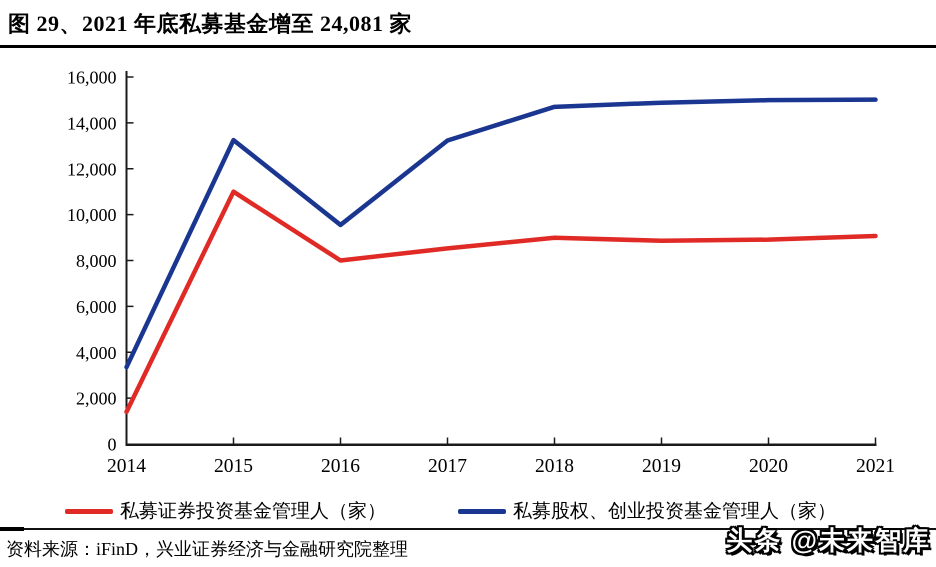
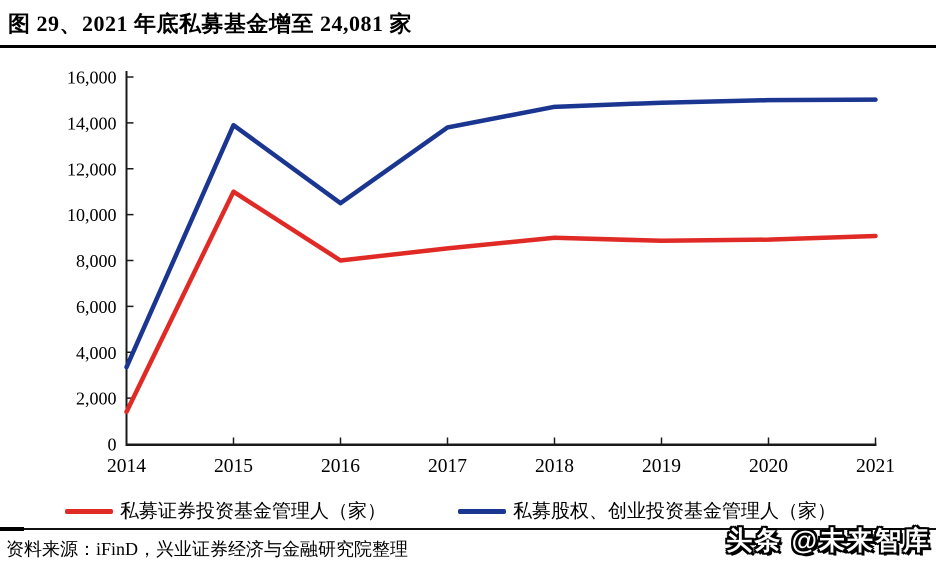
私募股权、创业投资基金管理人（家）/2015: 13200 -> 13900
私募股权、创业投资基金管理人（家）/2016: 9600 -> 10500
私募股权、创业投资基金管理人（家）/2017: 13200 -> 13800
